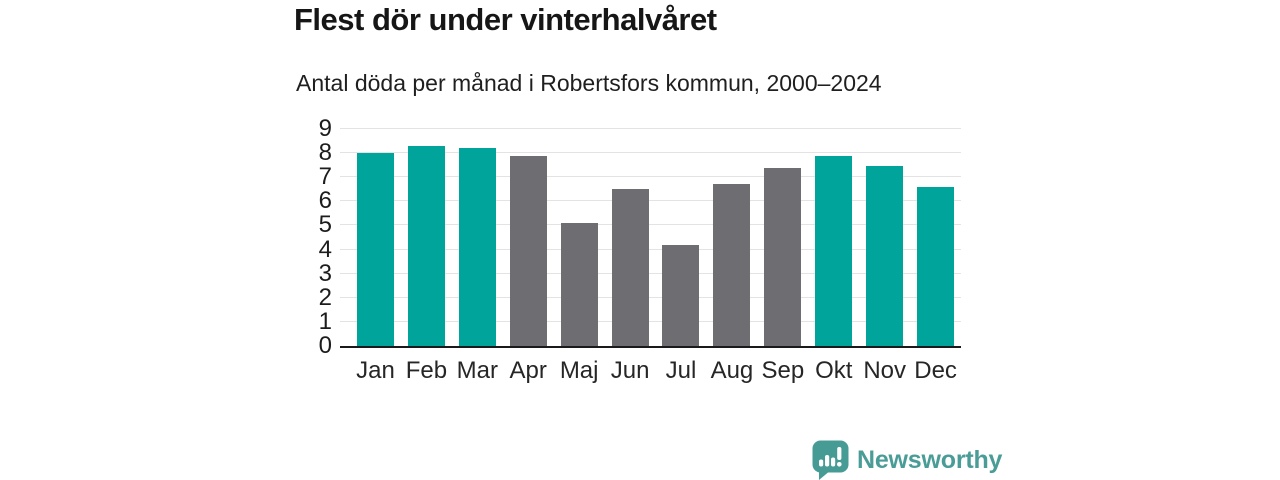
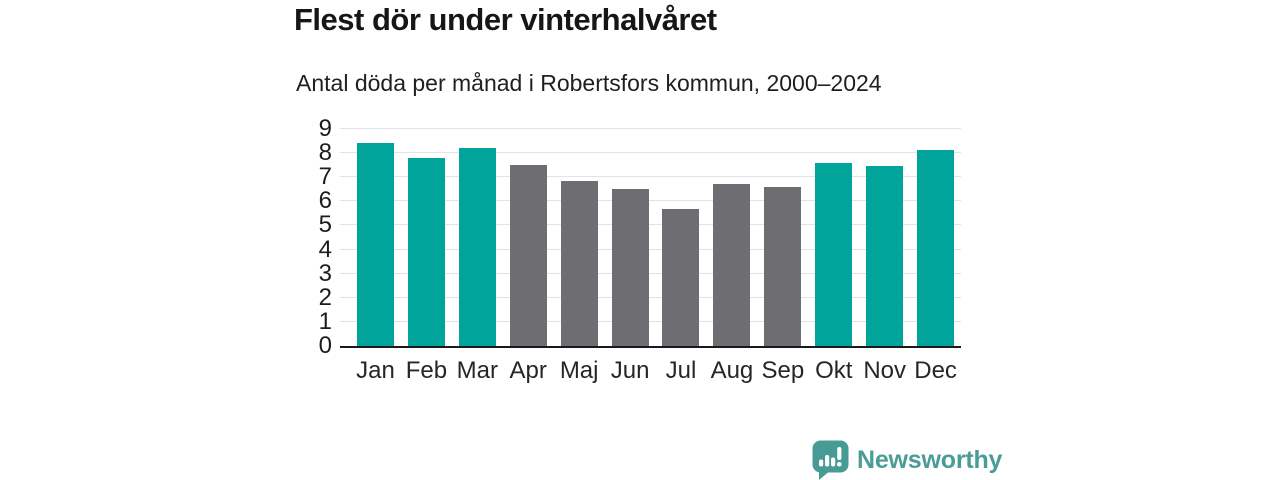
Jan: 8.0 -> 8.4
Feb: 8.3 -> 7.8
Apr: 7.9 -> 7.5
Maj: 5.1 -> 6.8
Jul: 4.2 -> 5.7
Sep: 7.4 -> 6.6
Okt: 7.9 -> 7.6
Dec: 6.6 -> 8.2
